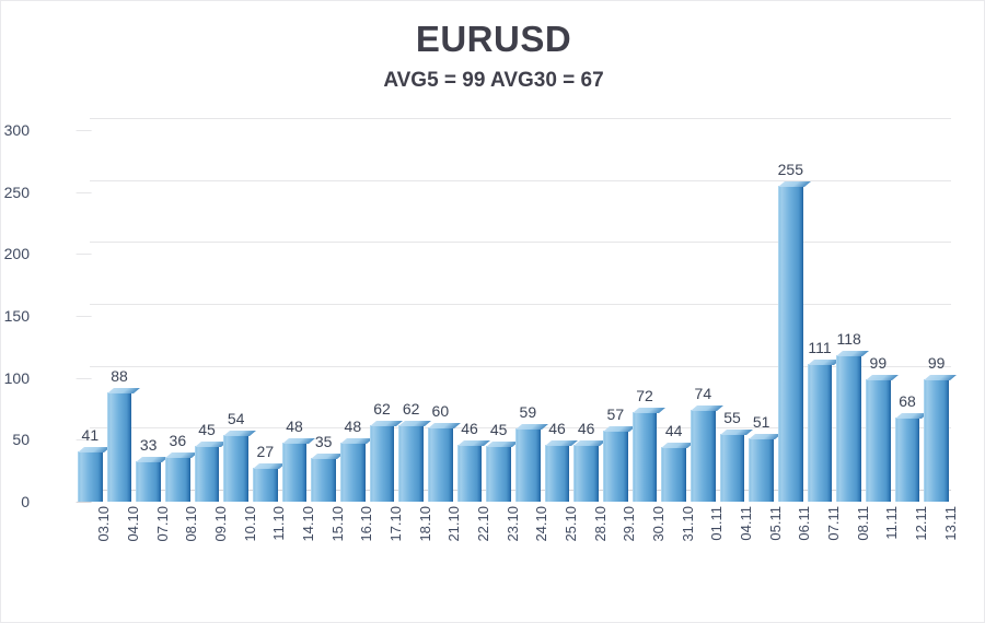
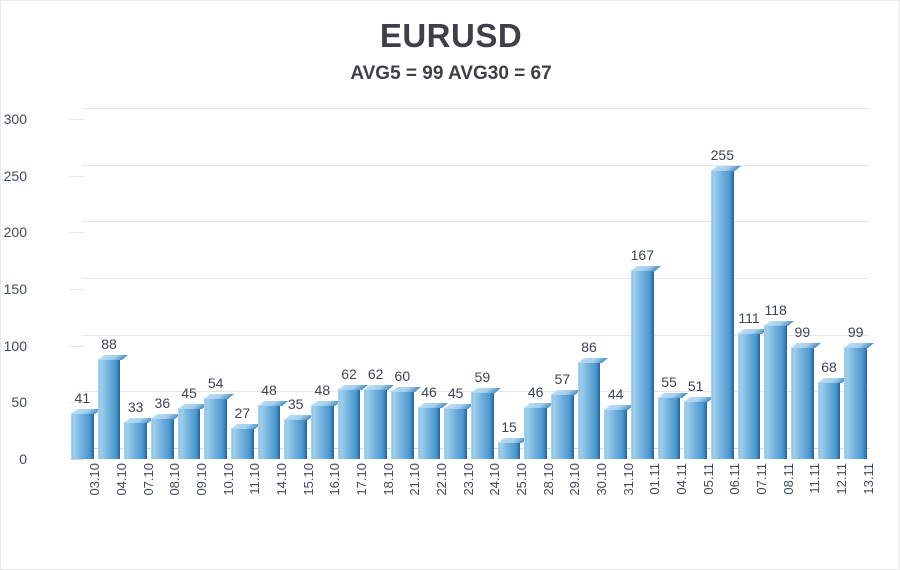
25.10: 46 -> 15
30.10: 72 -> 86
01.11: 74 -> 167
